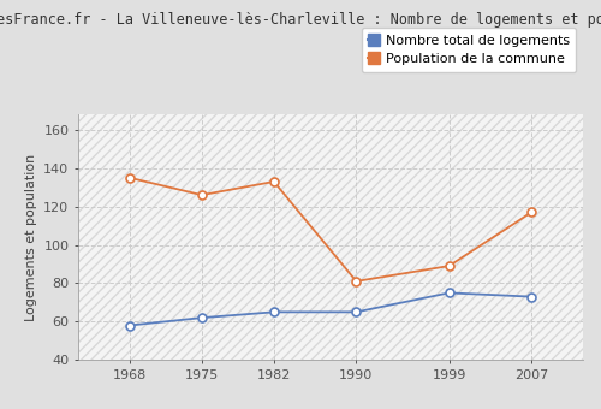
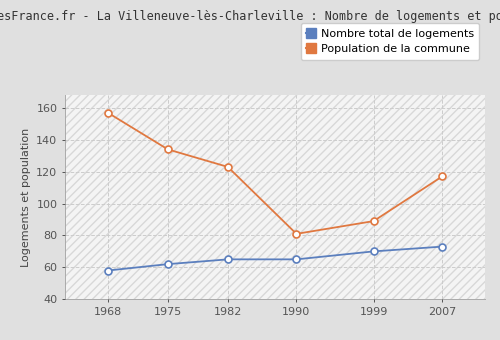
Population de la commune/1968: 135 -> 157
Population de la commune/1975: 126 -> 134
Population de la commune/1982: 133 -> 123
Nombre total de logements/1999: 75 -> 70
